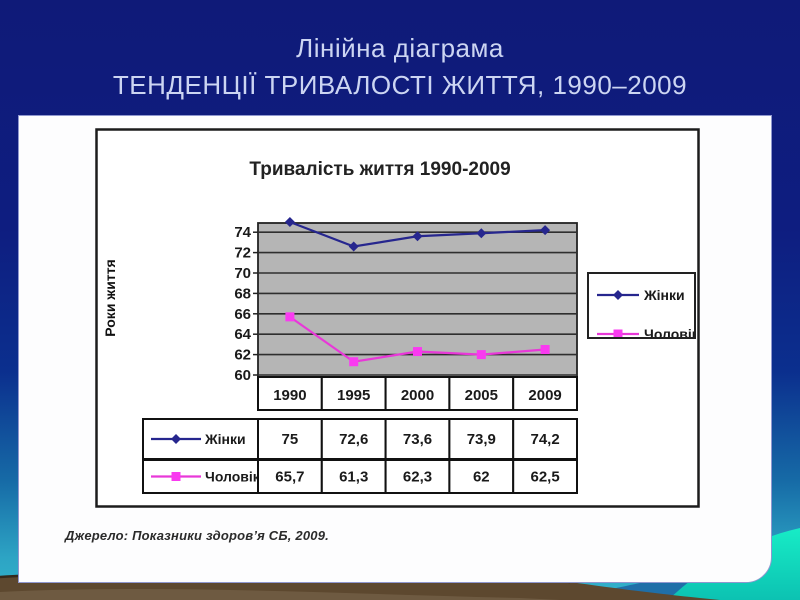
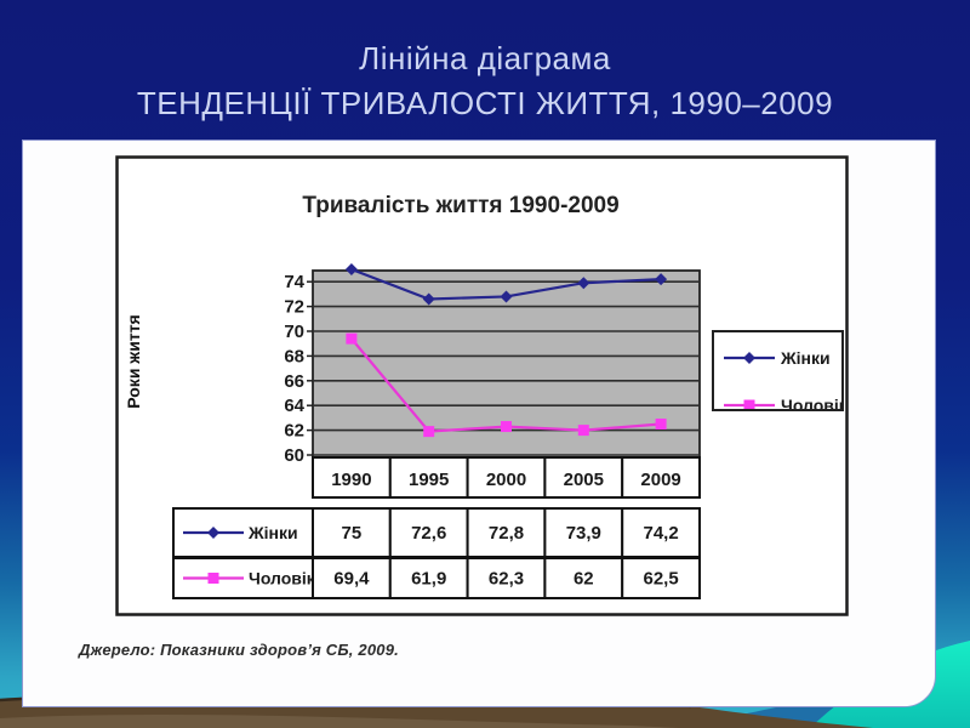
Чоловіки/1990: 65,7 -> 69,4
Чоловіки/1995: 61,3 -> 61,9
Жінки/2000: 73,6 -> 72,8
